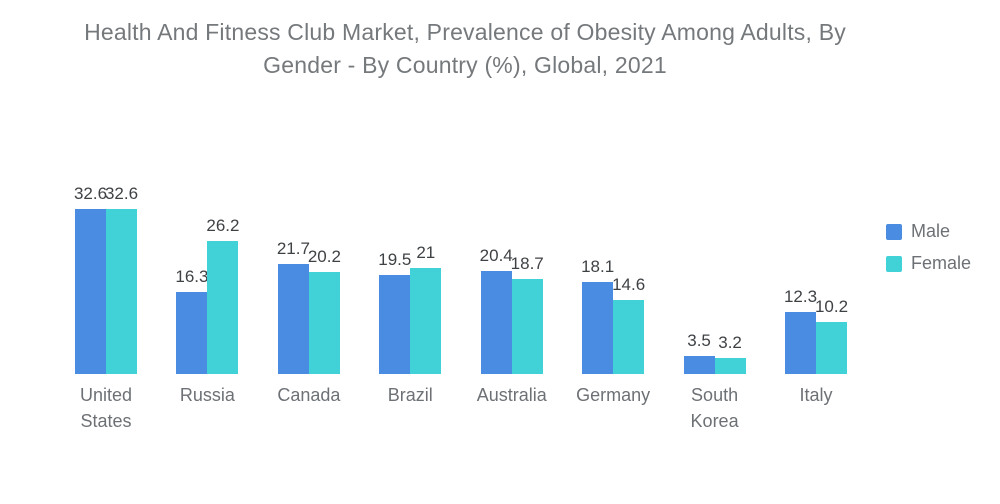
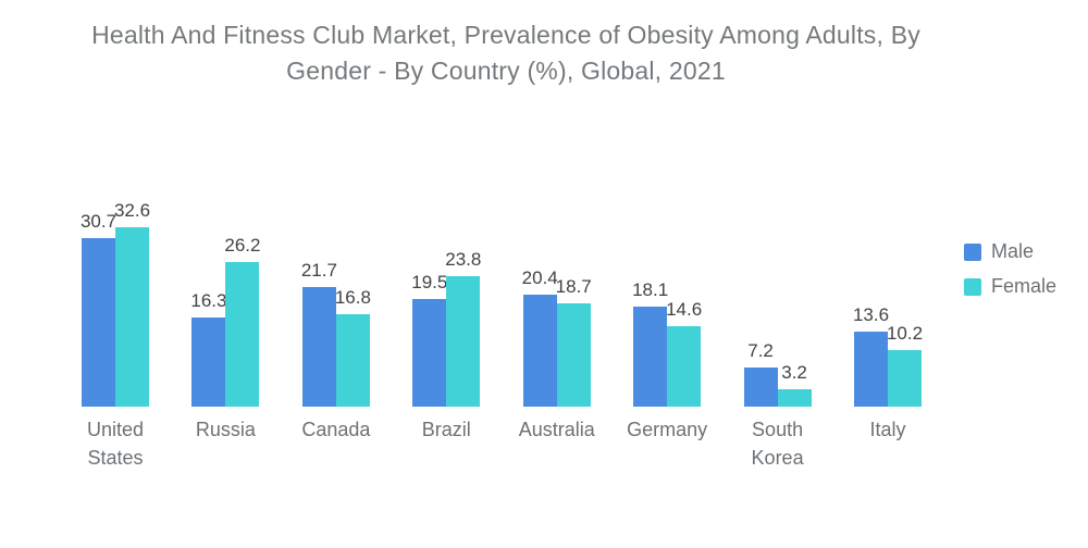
Male/United States: 32.6 -> 30.7
Female/Canada: 20.2 -> 16.8
Female/Brazil: 21 -> 23.8
Male/South Korea: 3.5 -> 7.2
Male/Italy: 12.3 -> 13.6
